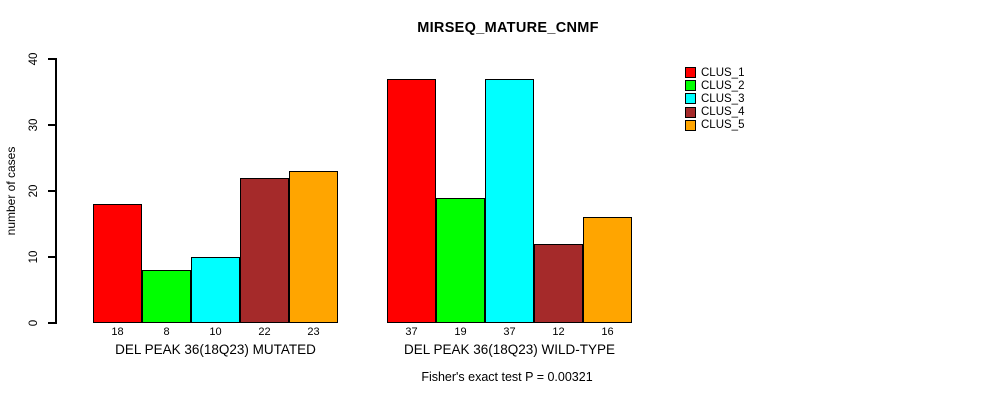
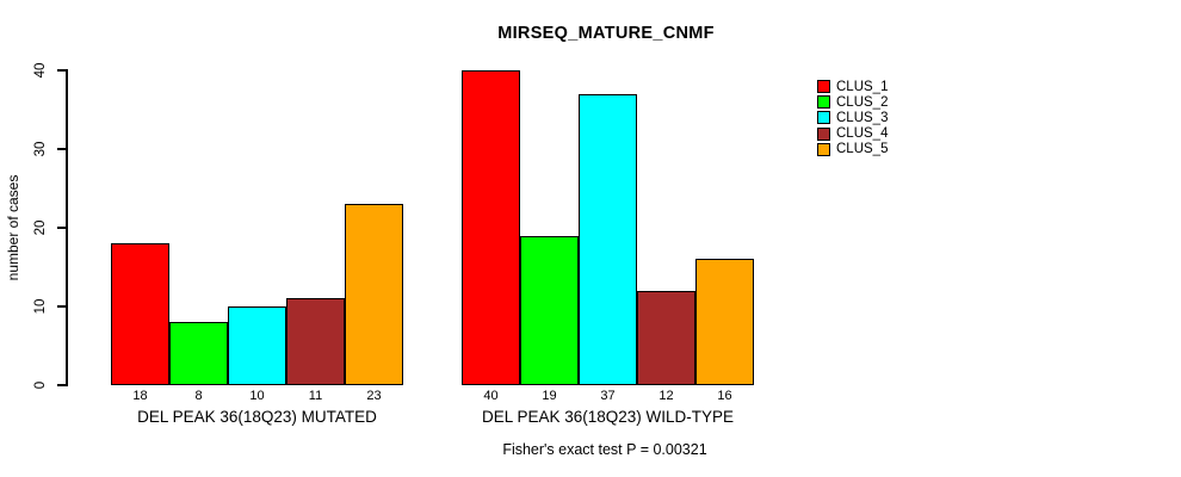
CLUS_4/DEL PEAK 36(18Q23) MUTATED: 22 -> 11
CLUS_1/DEL PEAK 36(18Q23) WILD-TYPE: 37 -> 40
